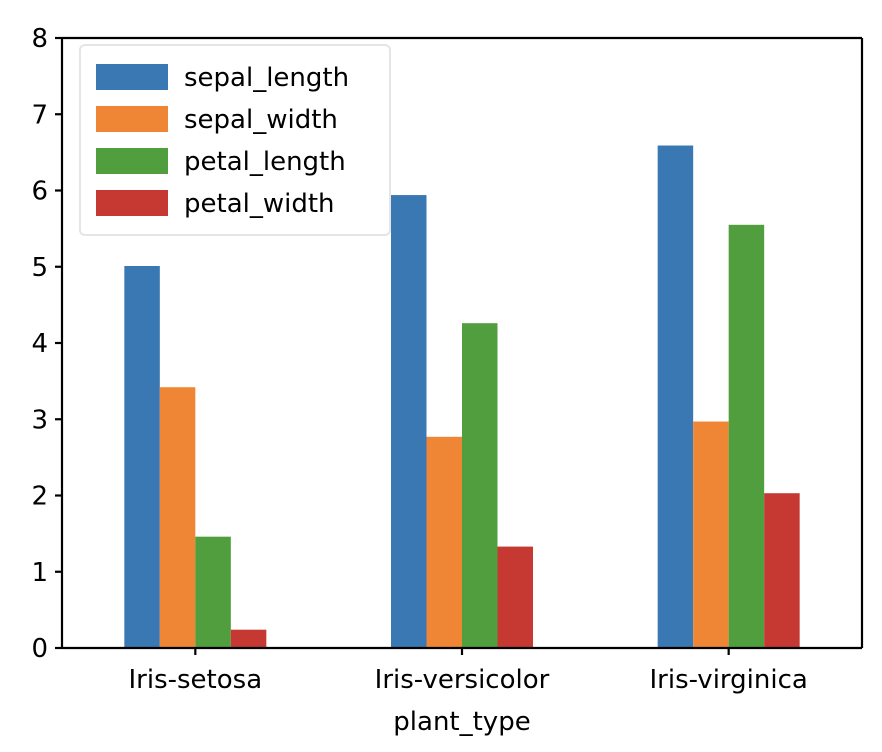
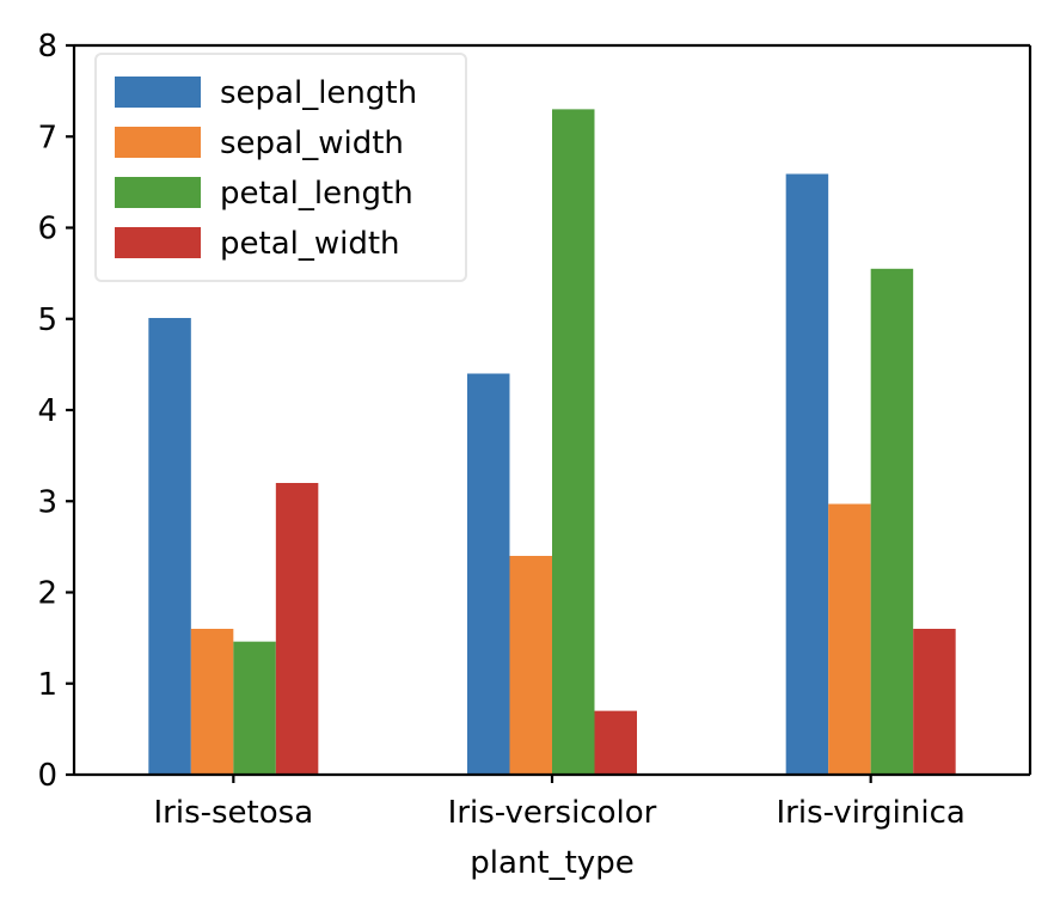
sepal_width/Iris-setosa: 3.4 -> 1.6
petal_width/Iris-setosa: 0.2 -> 3.2
sepal_length/Iris-versicolor: 5.9 -> 4.4
sepal_width/Iris-versicolor: 2.8 -> 2.4
petal_length/Iris-versicolor: 4.3 -> 7.3
petal_width/Iris-versicolor: 1.3 -> 0.7
petal_width/Iris-virginica: 2.0 -> 1.6
